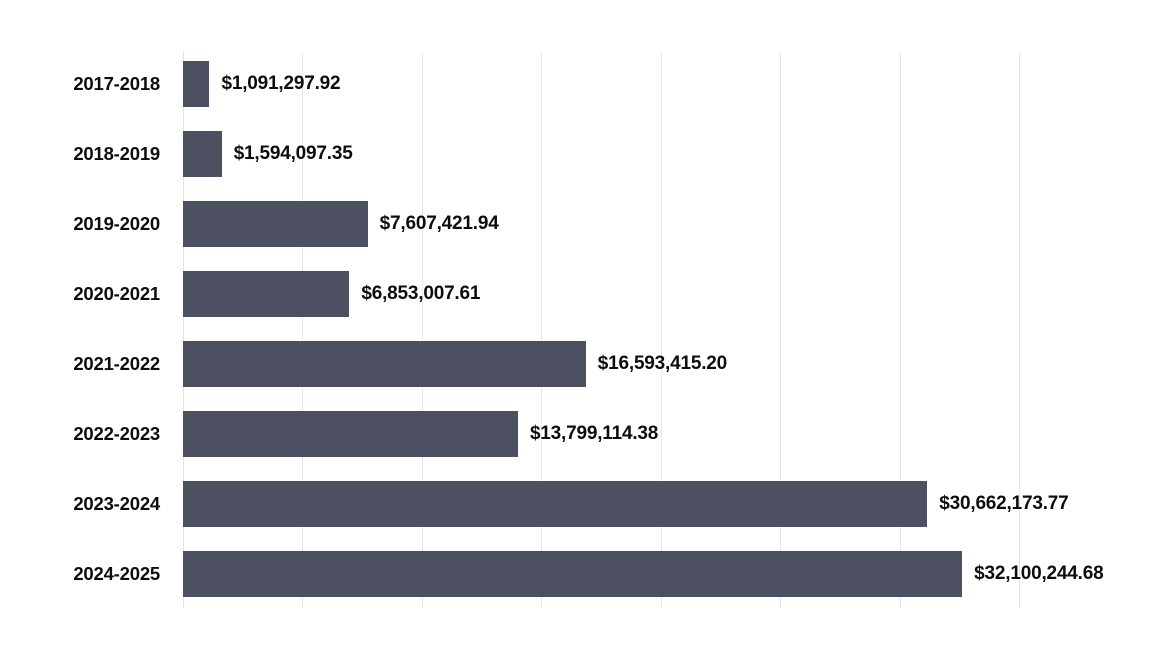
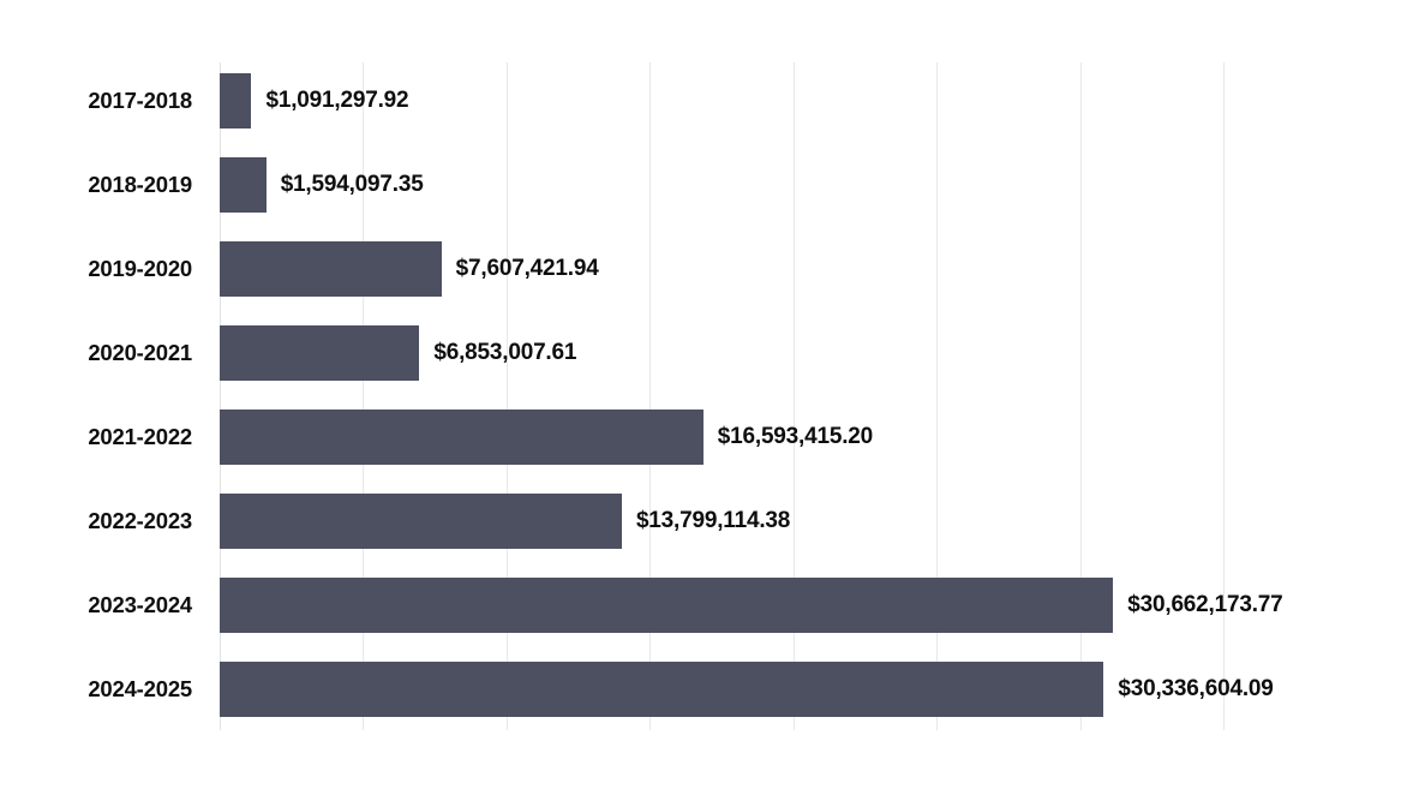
2024-2025: $32,100,244.68 -> $30,336,604.09
